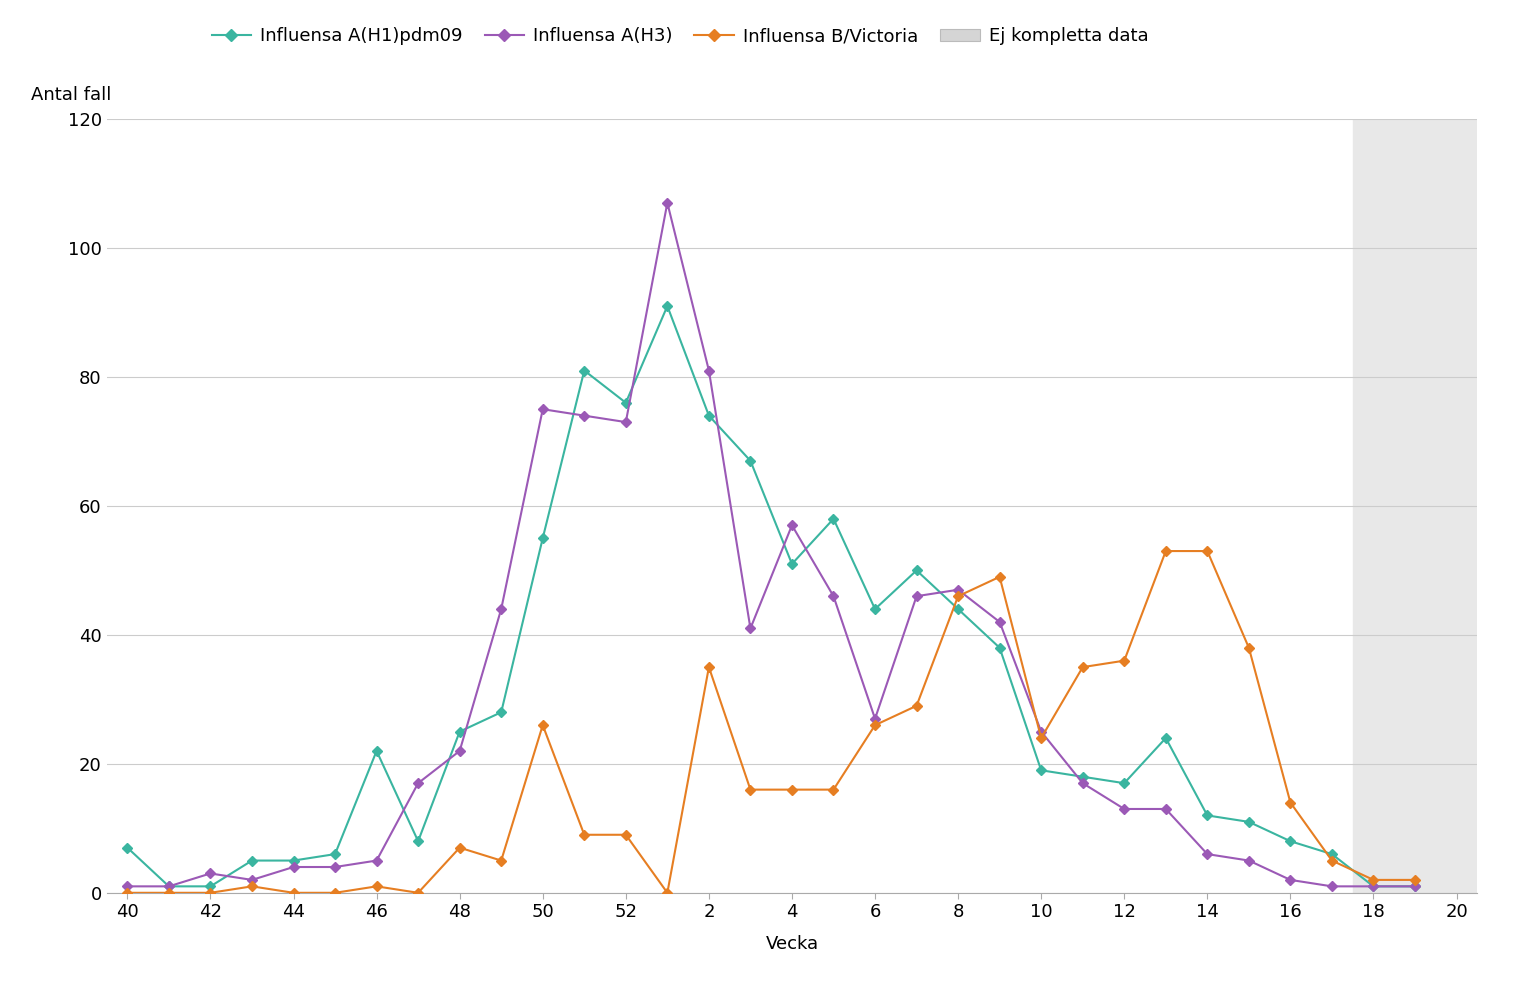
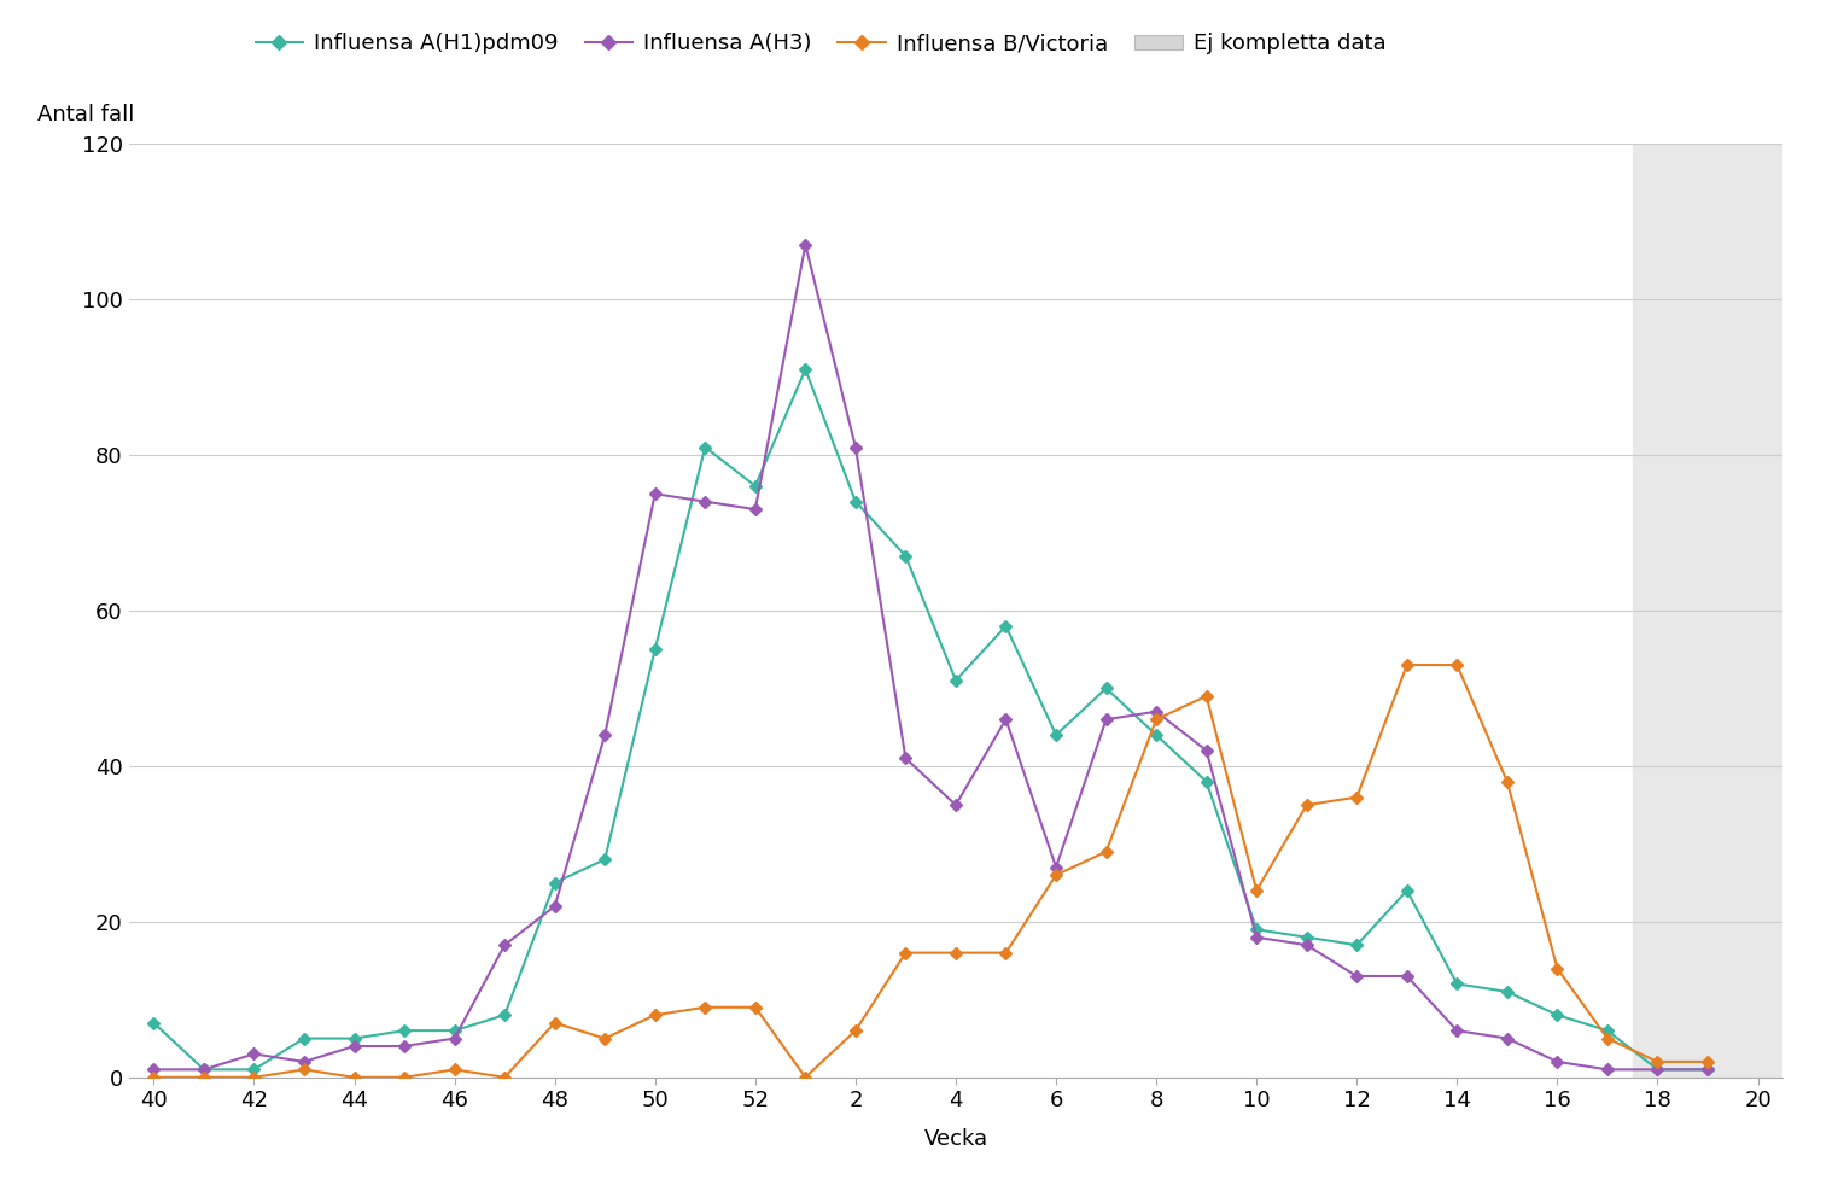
Influensa A(H1)pdm09/46: 22 -> 6
Influensa B/Victoria/50: 26 -> 8
Influensa B/Victoria/2: 35 -> 6
Influensa A(H3)/4: 57 -> 35
Influensa A(H3)/10: 25 -> 18
